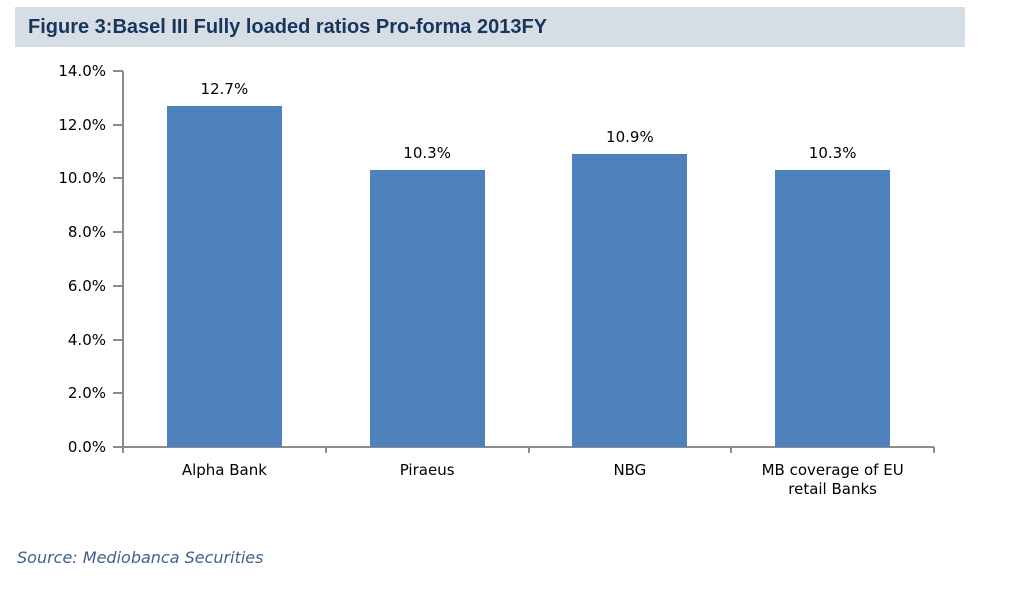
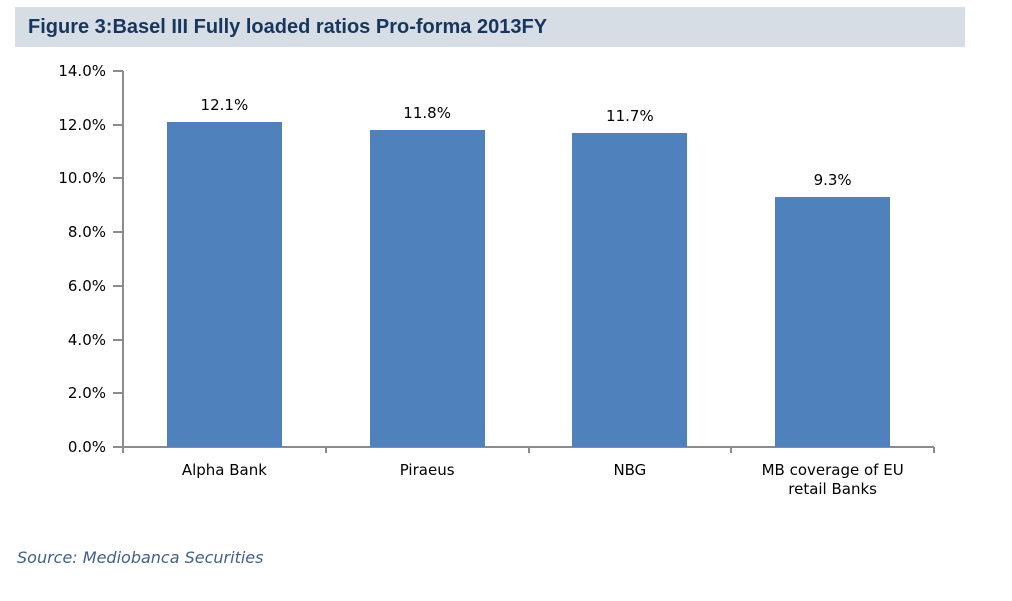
Alpha Bank: 12.7% -> 12.1%
Piraeus: 10.3% -> 11.8%
NBG: 10.9% -> 11.7%
MB coverage of EU retail Banks: 10.3% -> 9.3%
